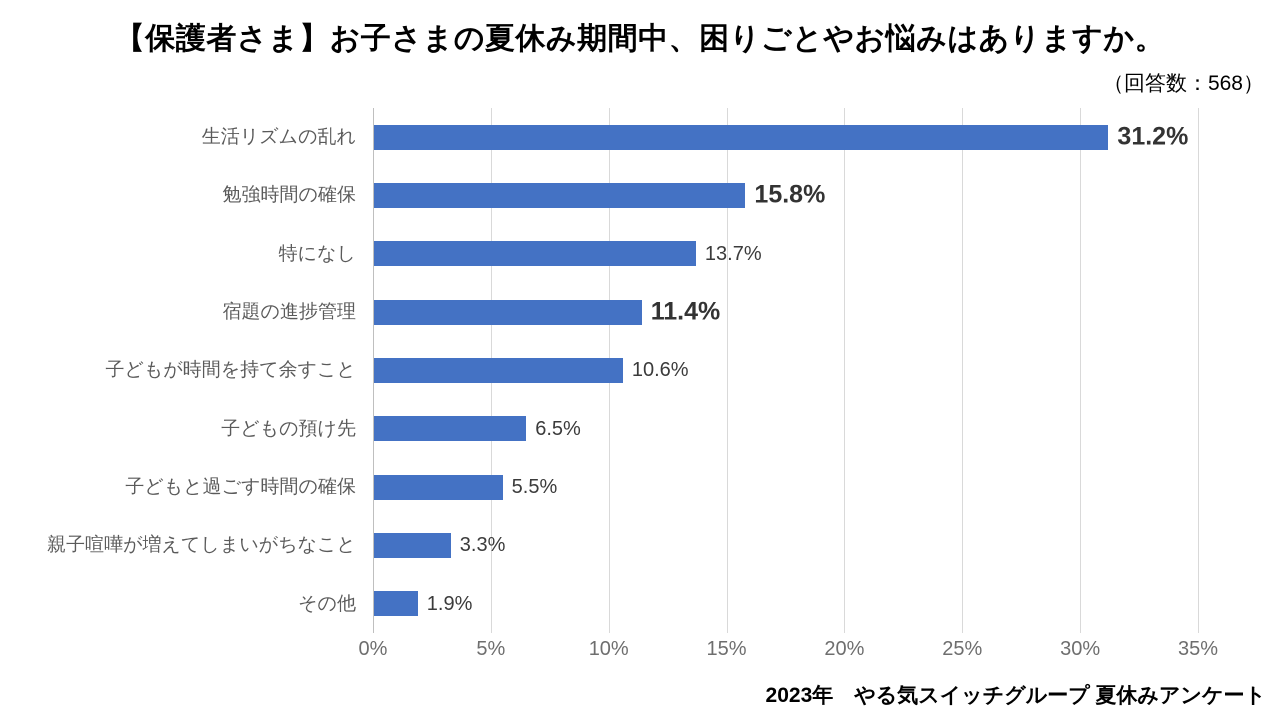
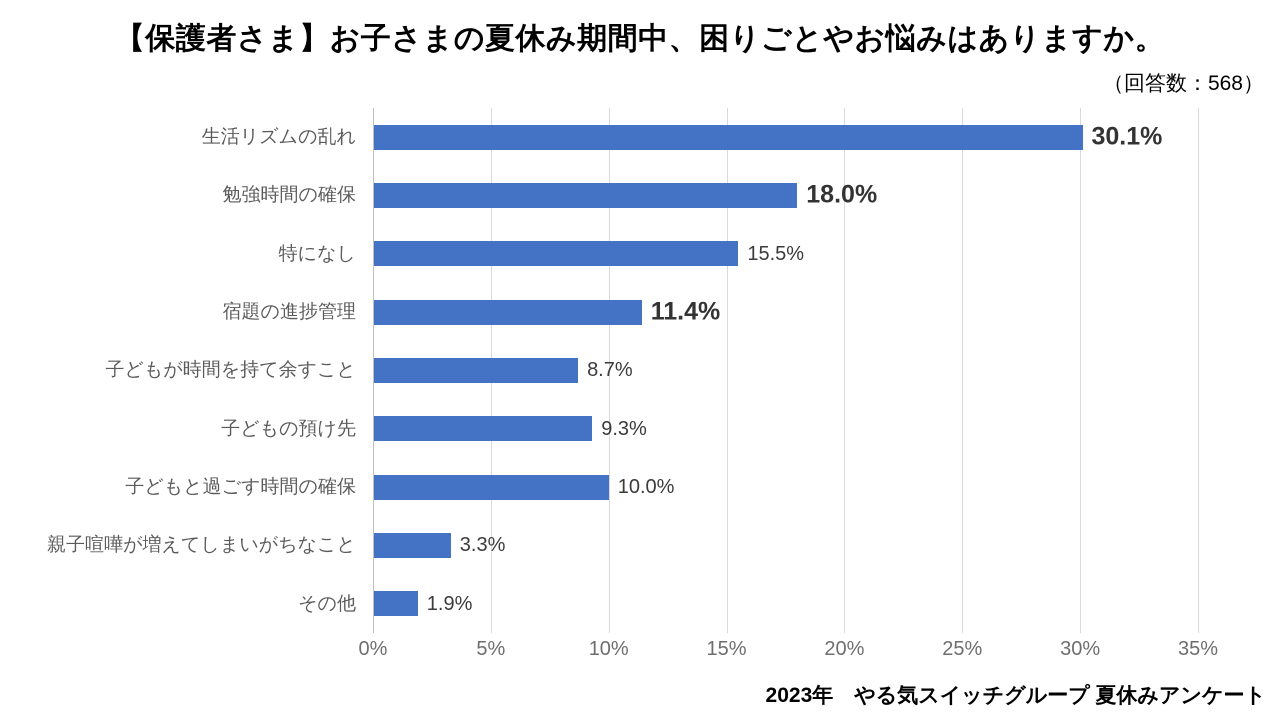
生活リズムの乱れ: 31.2% -> 30.1%
勉強時間の確保: 15.8% -> 18.0%
特になし: 13.7% -> 15.5%
子どもが時間を持て余すこと: 10.6% -> 8.7%
子どもの預け先: 6.5% -> 9.3%
子どもと過ごす時間の確保: 5.5% -> 10.0%
